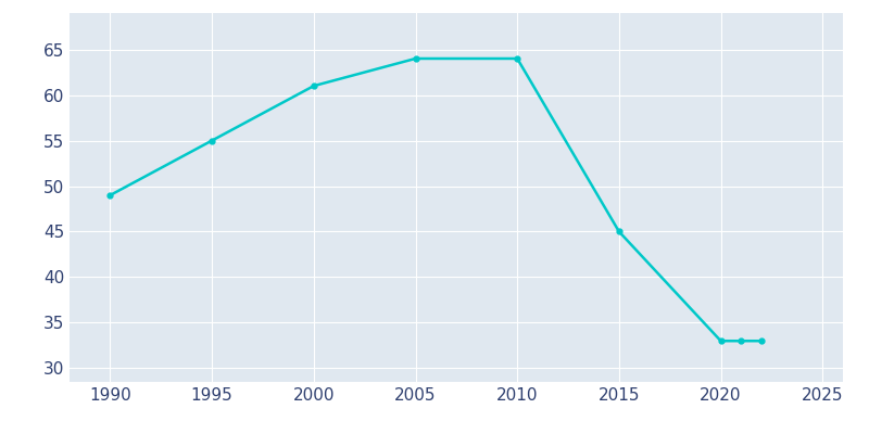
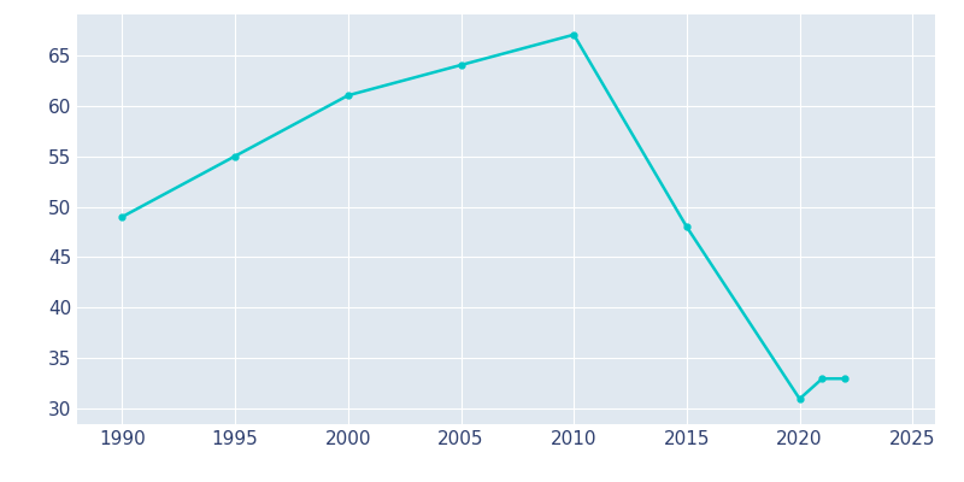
2010: 64 -> 67
2015: 45 -> 48
2020: 33 -> 31
